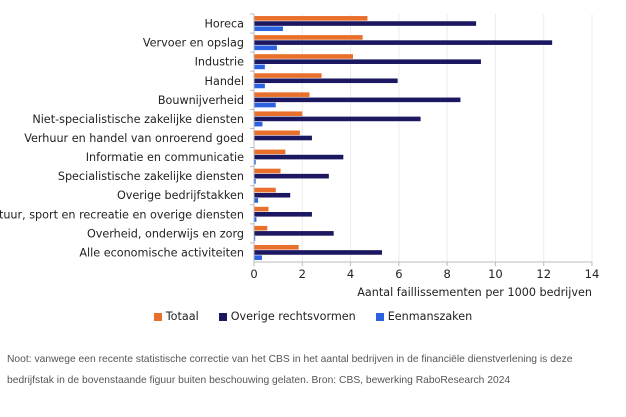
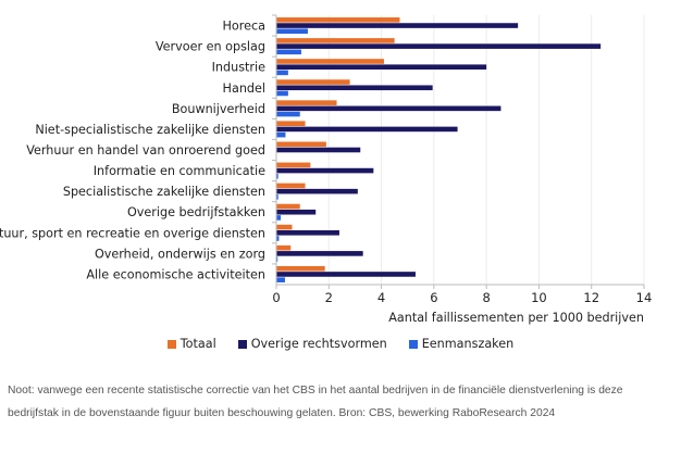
Overige rechtsvormen/Industrie: 9.4 -> 8.0
Totaal/Niet-specialistische zakelijke diensten: 2.0 -> 1.1
Overige rechtsvormen/Verhuur en handel van onroerend goed: 2.4 -> 3.2
